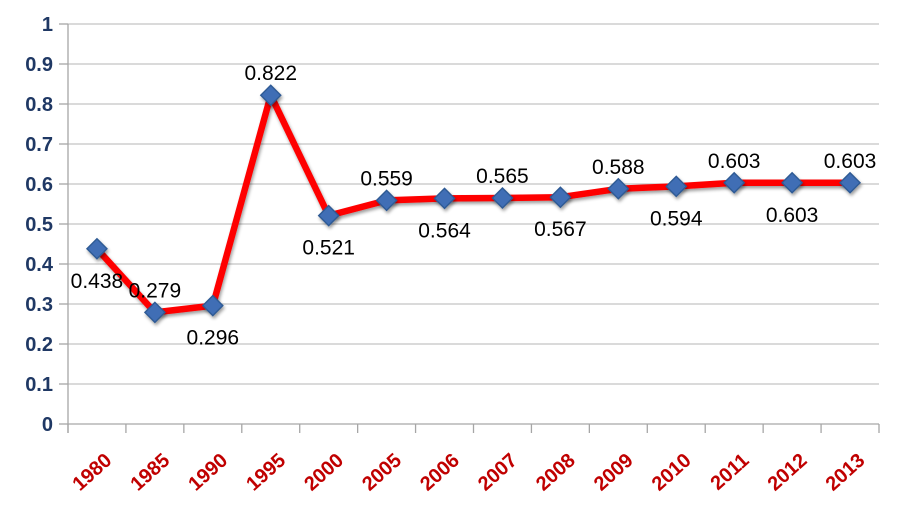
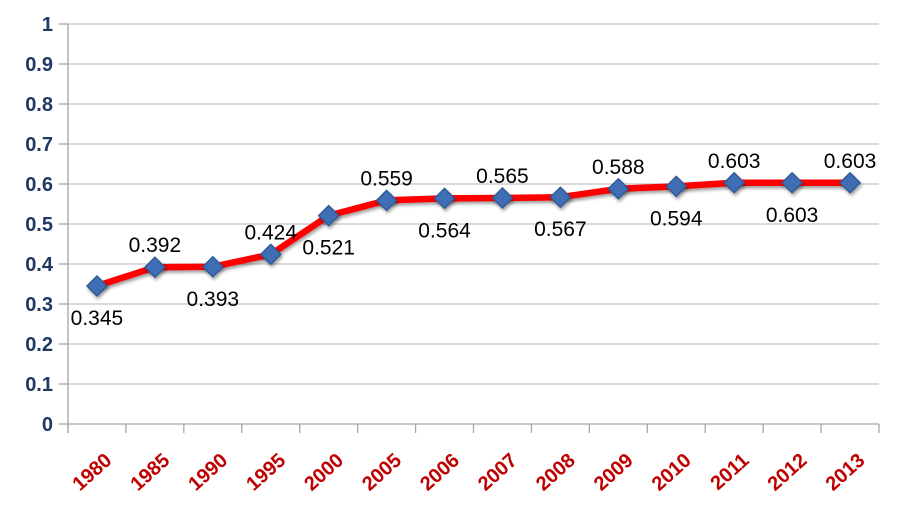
1980: 0.438 -> 0.345
1985: 0.279 -> 0.392
1990: 0.296 -> 0.393
1995: 0.822 -> 0.424
